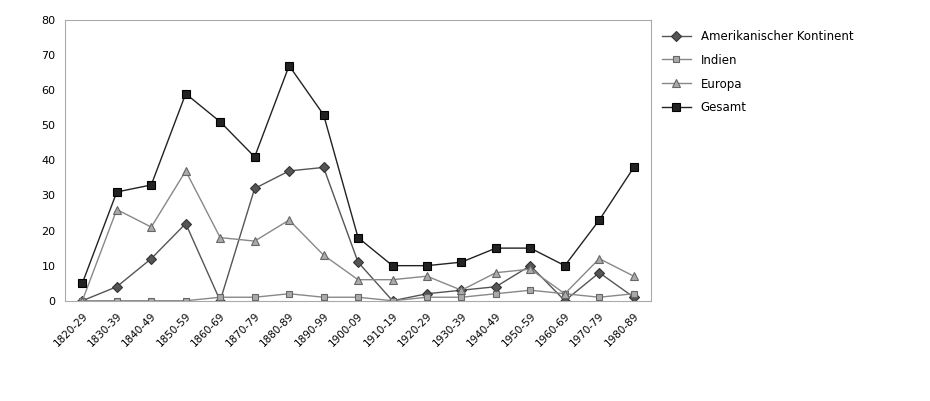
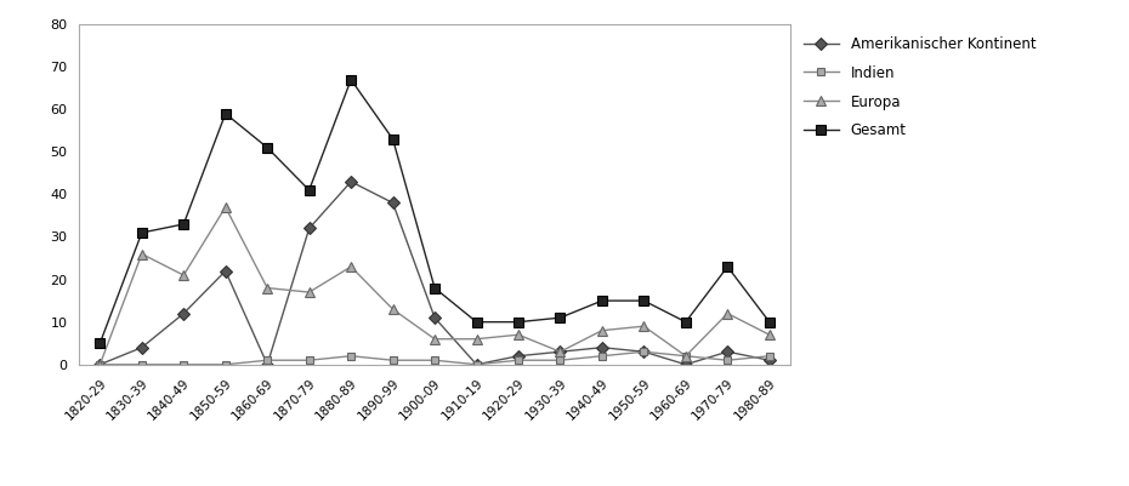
Amerikanischer Kontinent/1880-89: 37 -> 43
Amerikanischer Kontinent/1950-59: 10 -> 3
Amerikanischer Kontinent/1970-79: 8 -> 3
Gesamt/1980-89: 38 -> 10
